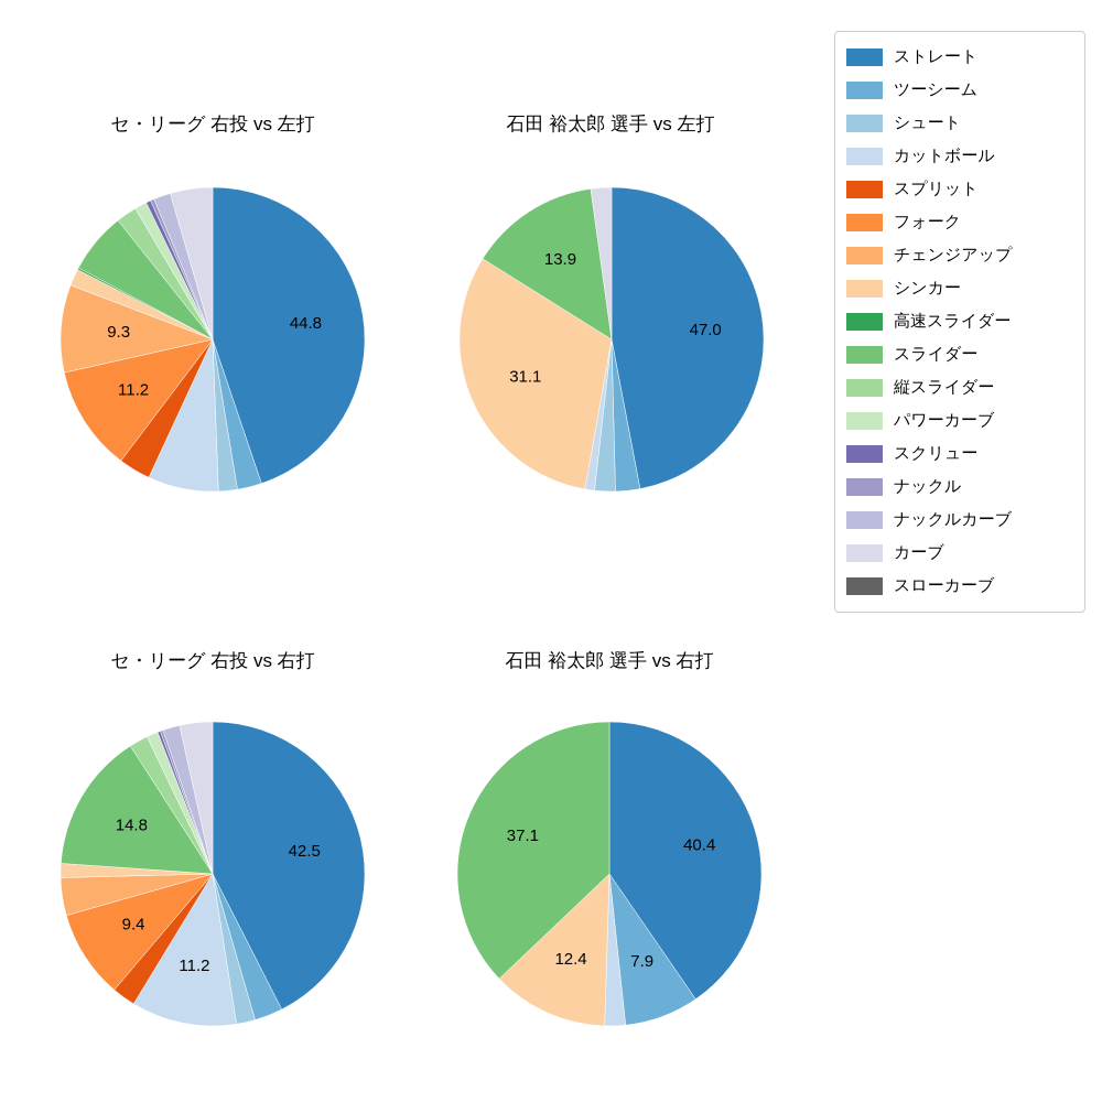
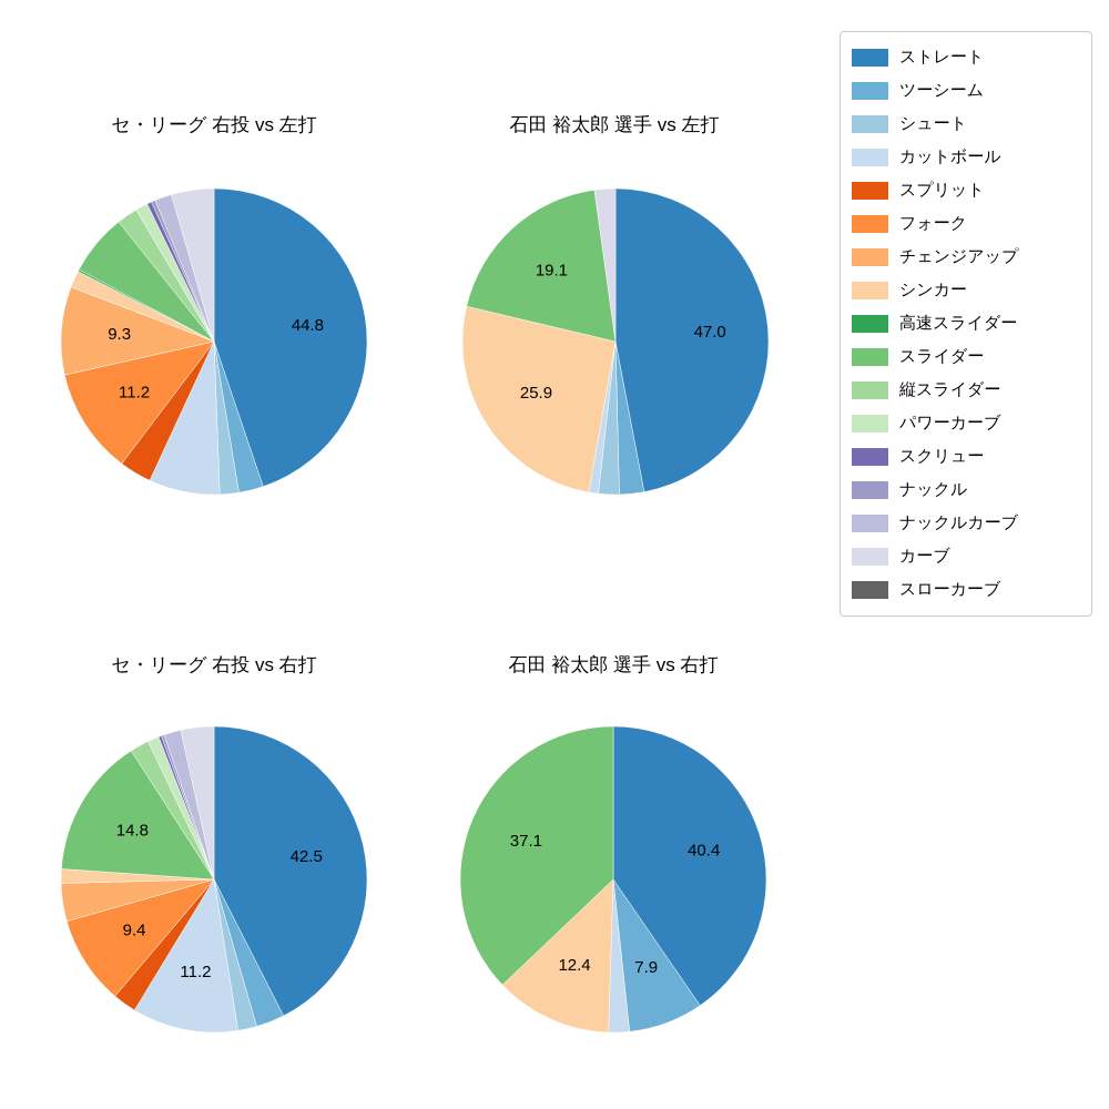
石田 裕太郎 選手 vs 左打/シンカー: 31.1 -> 25.9
石田 裕太郎 選手 vs 左打/スライダー: 13.9 -> 19.1
